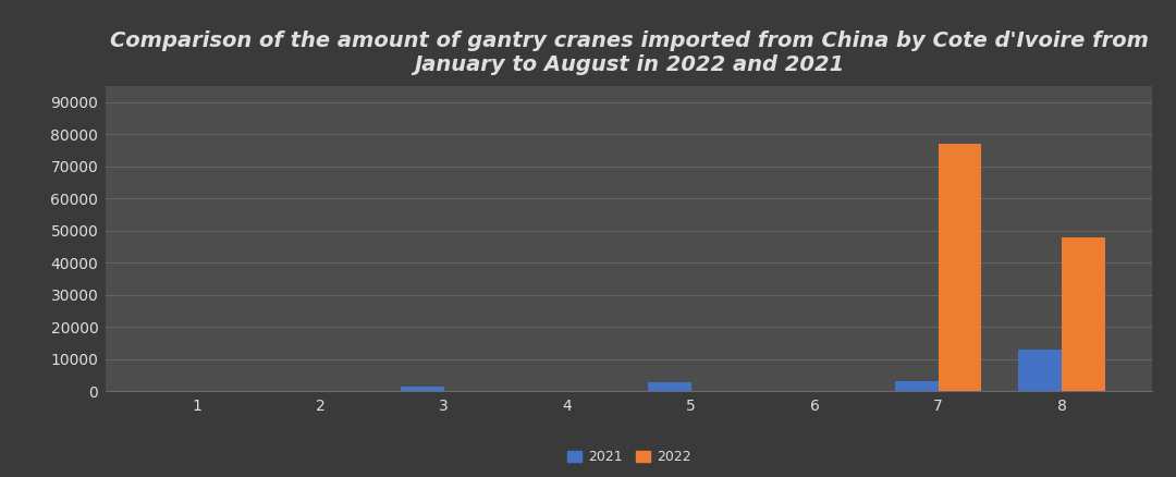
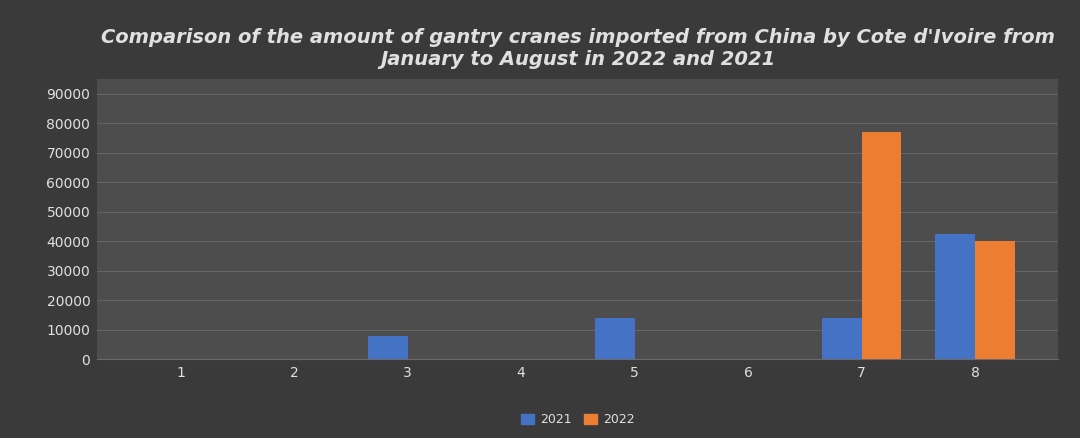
2021/3: 1500 -> 8000
2021/5: 2800 -> 14000
2021/7: 3000 -> 14000
2021/8: 13000 -> 42500
2022/8: 48000 -> 40000
